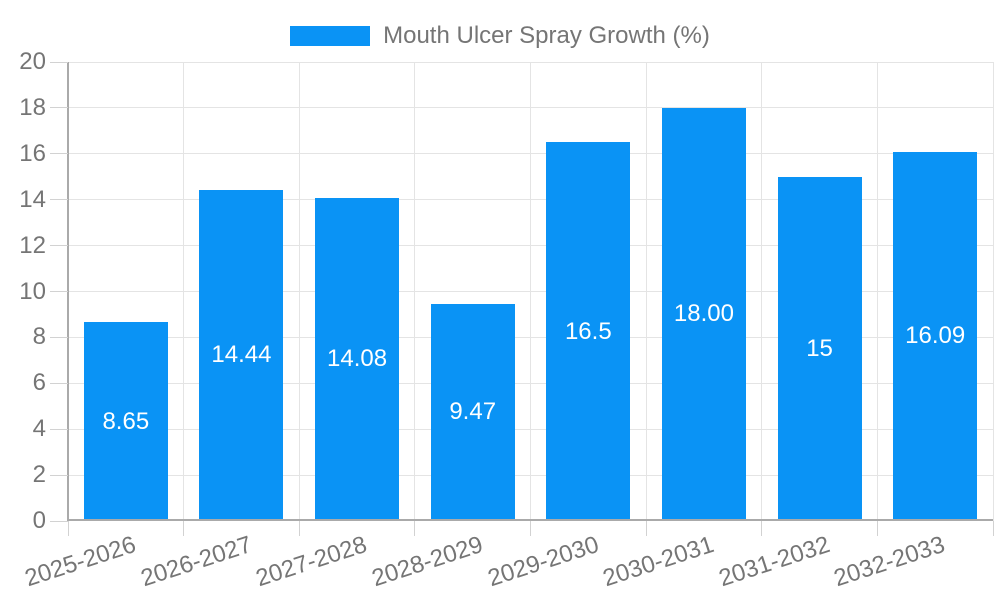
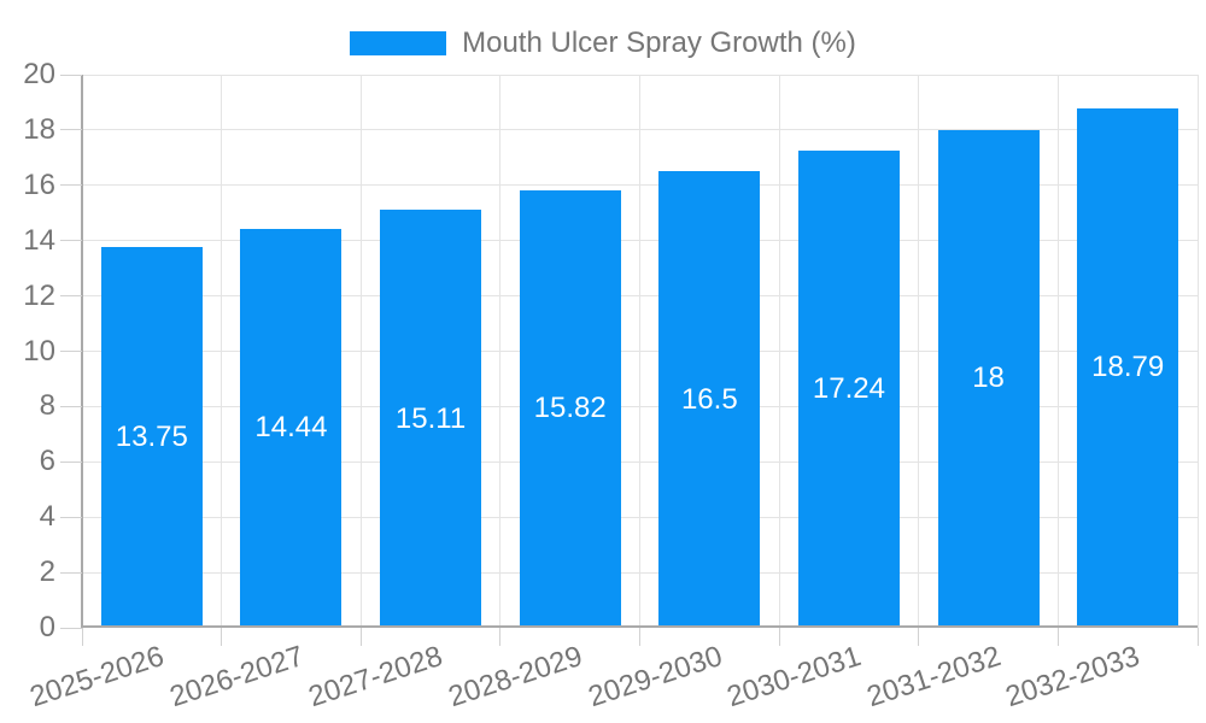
2025-2026: 8.65 -> 13.75
2027-2028: 14.08 -> 15.11
2028-2029: 9.47 -> 15.82
2030-2031: 18.00 -> 17.24
2031-2032: 15 -> 18
2032-2033: 16.09 -> 18.79
